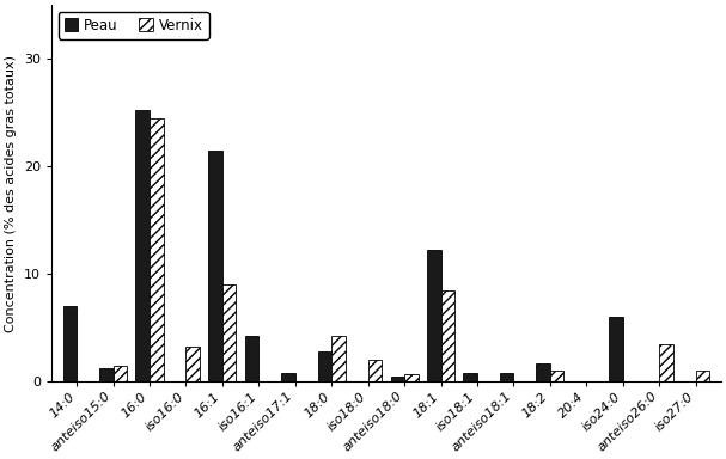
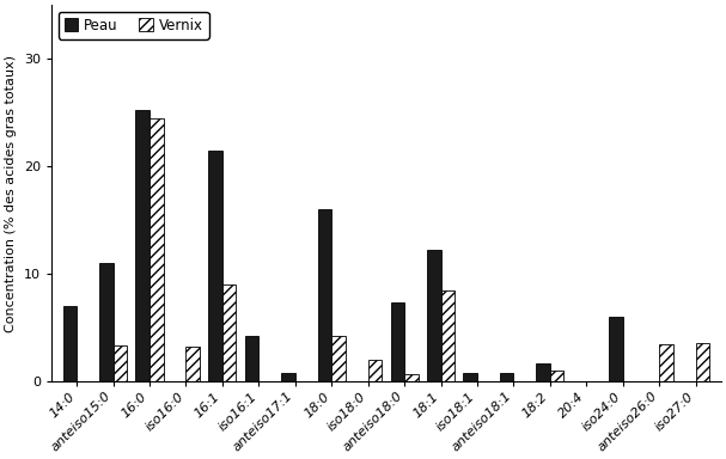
Peau/anteiso15:0: 1.2 -> 11.0
Vernix/anteiso15:0: 1.5 -> 3.4
Peau/18:0: 2.8 -> 16.0
Peau/anteiso18:0: 0.5 -> 7.4
Vernix/iso27:0: 1.0 -> 3.6
